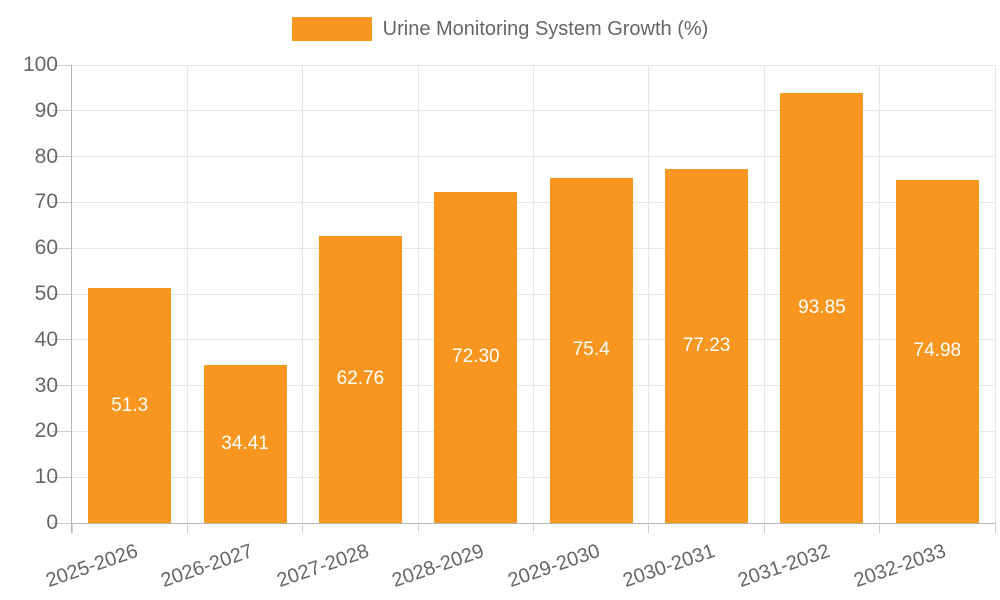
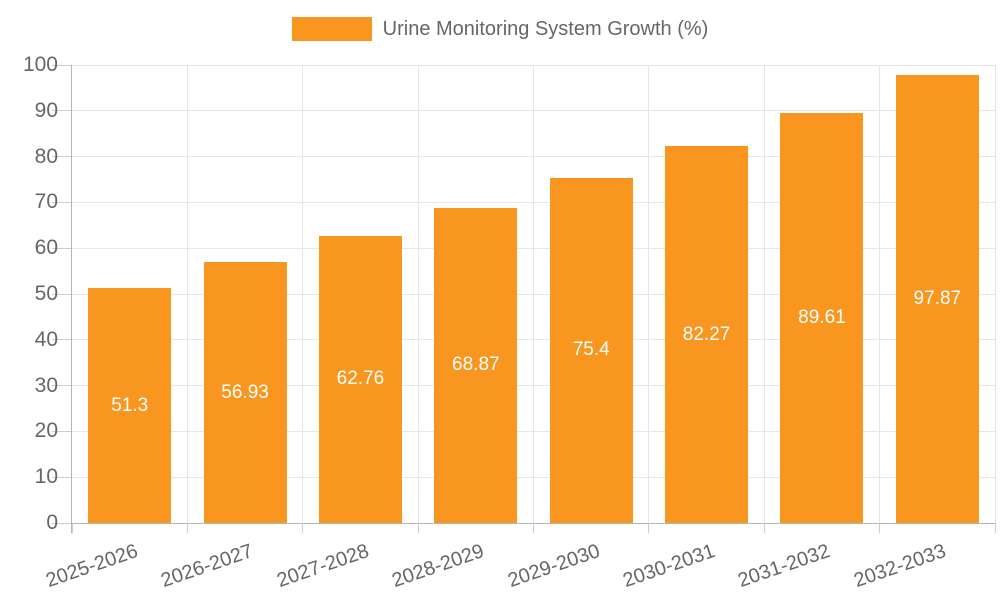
2026-2027: 34.41 -> 56.93
2028-2029: 72.30 -> 68.87
2030-2031: 77.23 -> 82.27
2031-2032: 93.85 -> 89.61
2032-2033: 74.98 -> 97.87
